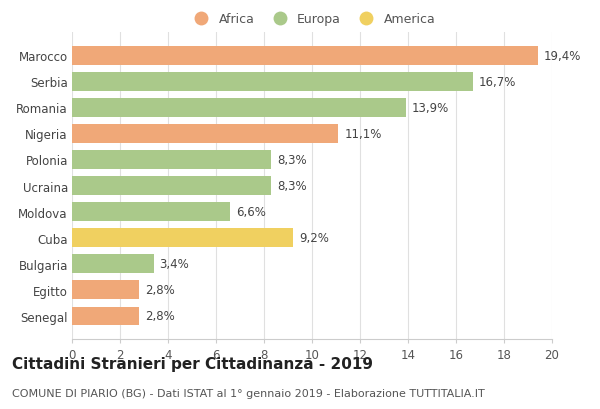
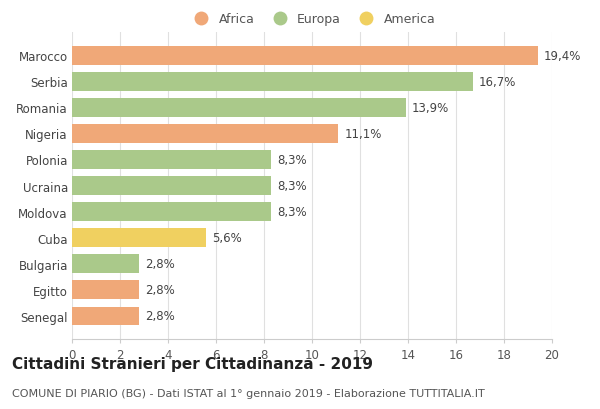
Moldova: 6,6% -> 8,3%
Cuba: 9,2% -> 5,6%
Bulgaria: 3,4% -> 2,8%
